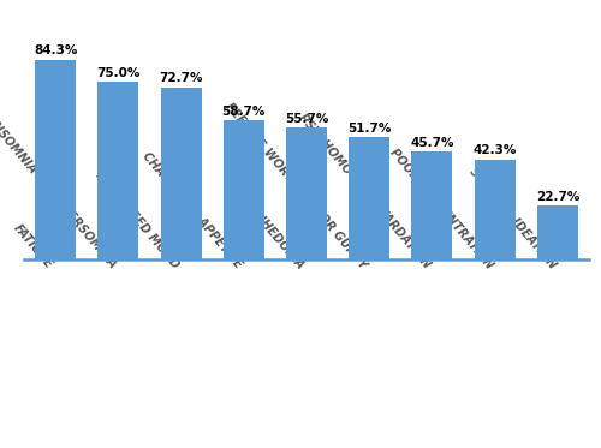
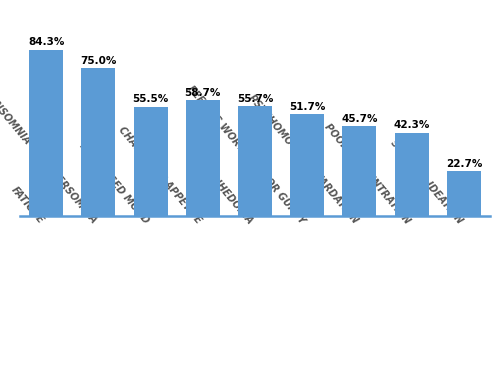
DEPRESSED MOOD: 72.7% -> 55.5%
